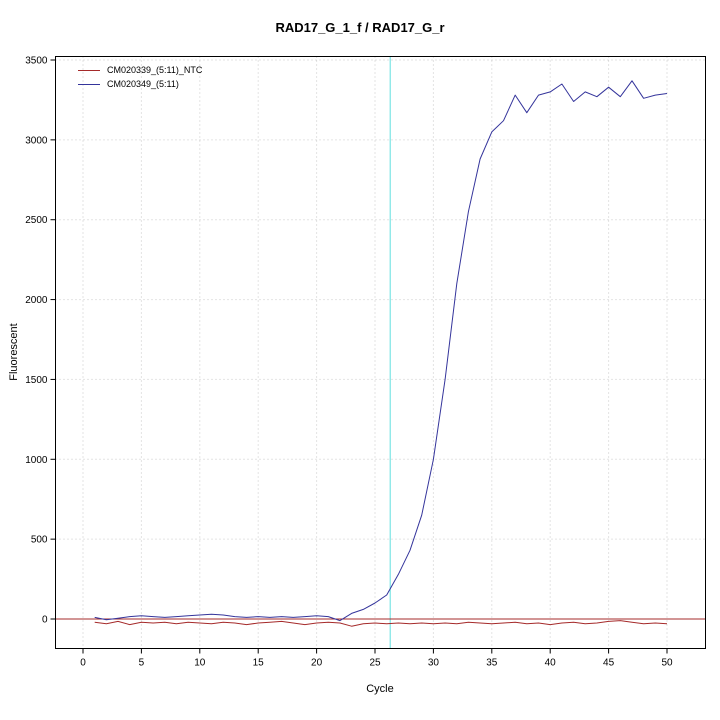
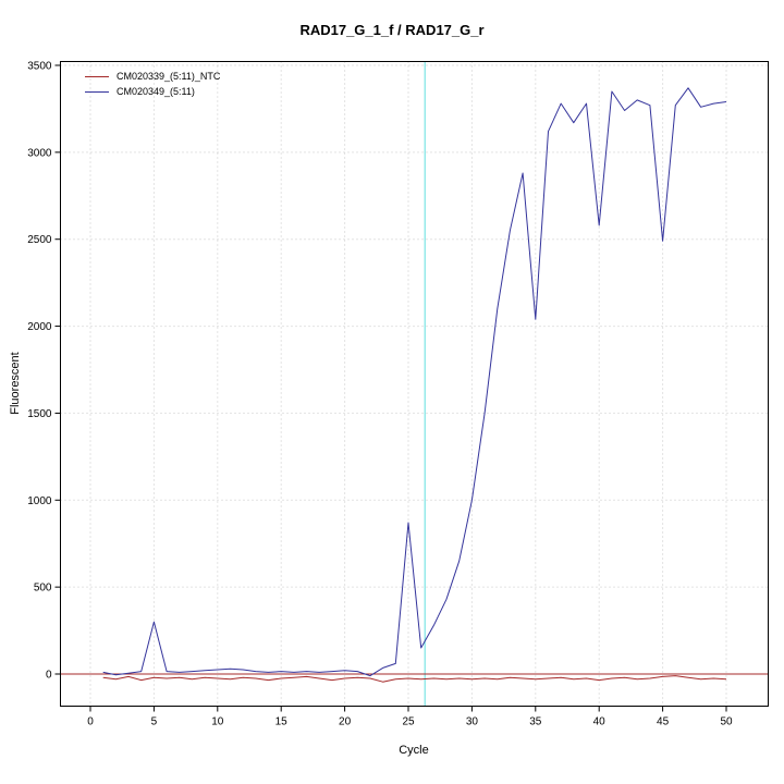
CM020349_(5:11)/5: 20 -> 300
CM020349_(5:11)/25: 100 -> 870
CM020349_(5:11)/35: 3050 -> 2040
CM020349_(5:11)/40: 3300 -> 2580
CM020349_(5:11)/45: 3330 -> 2490
